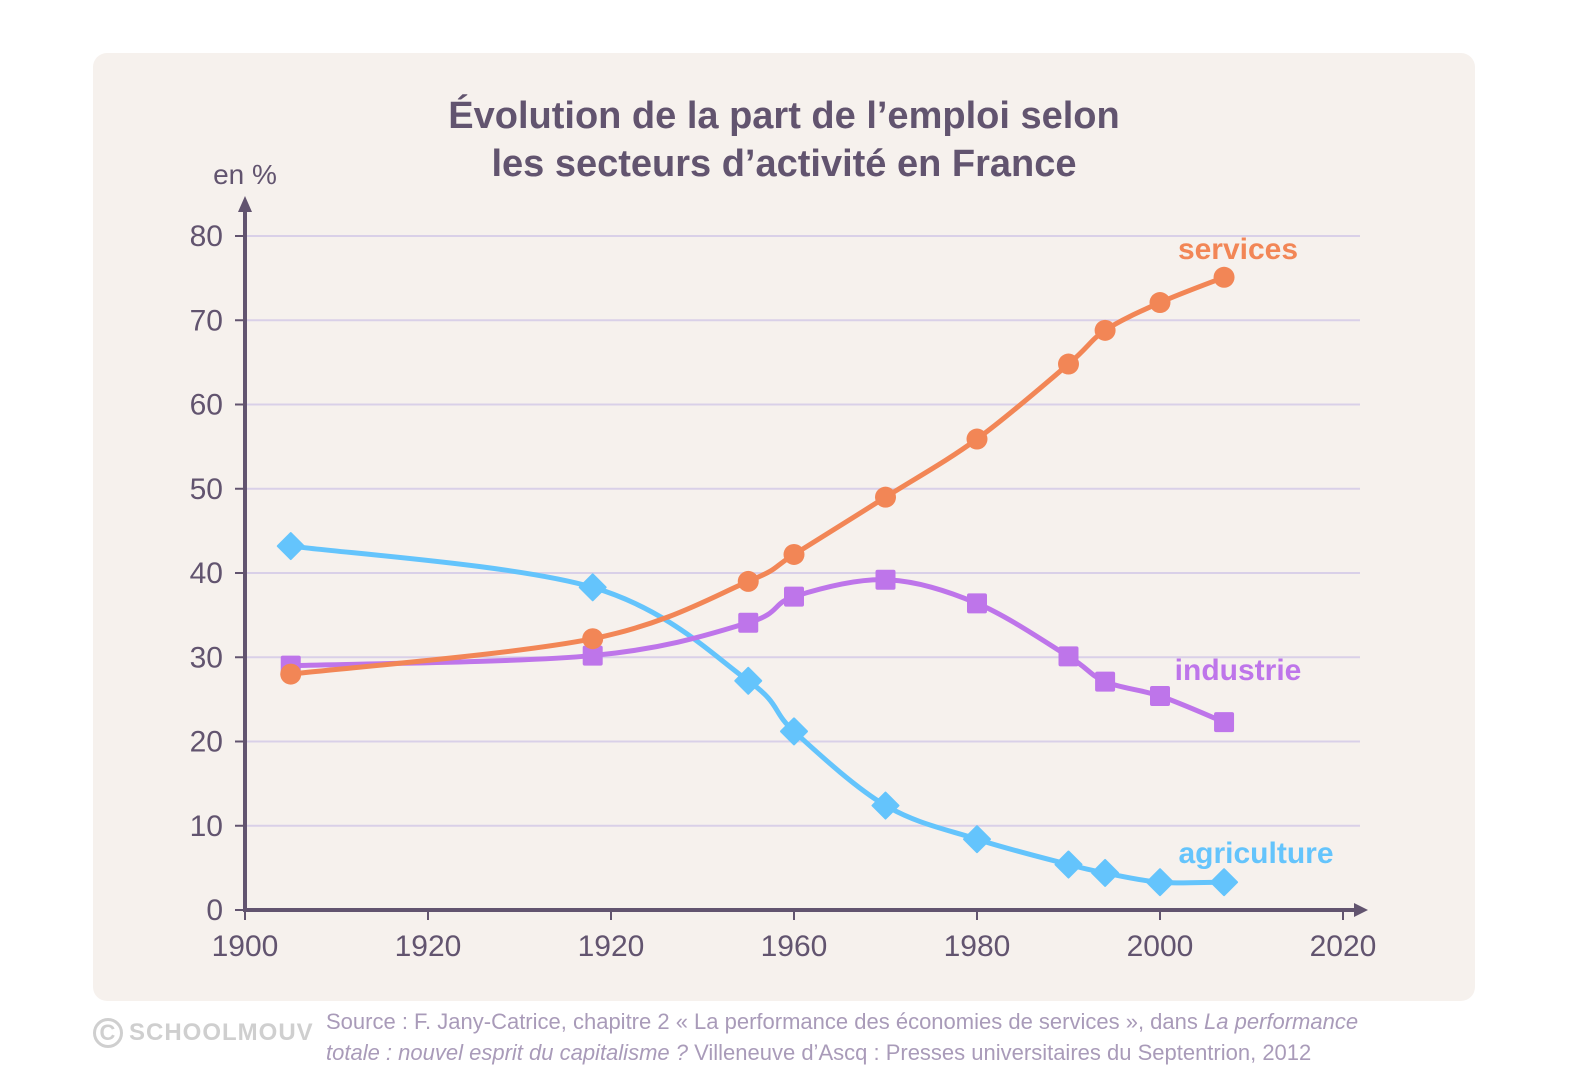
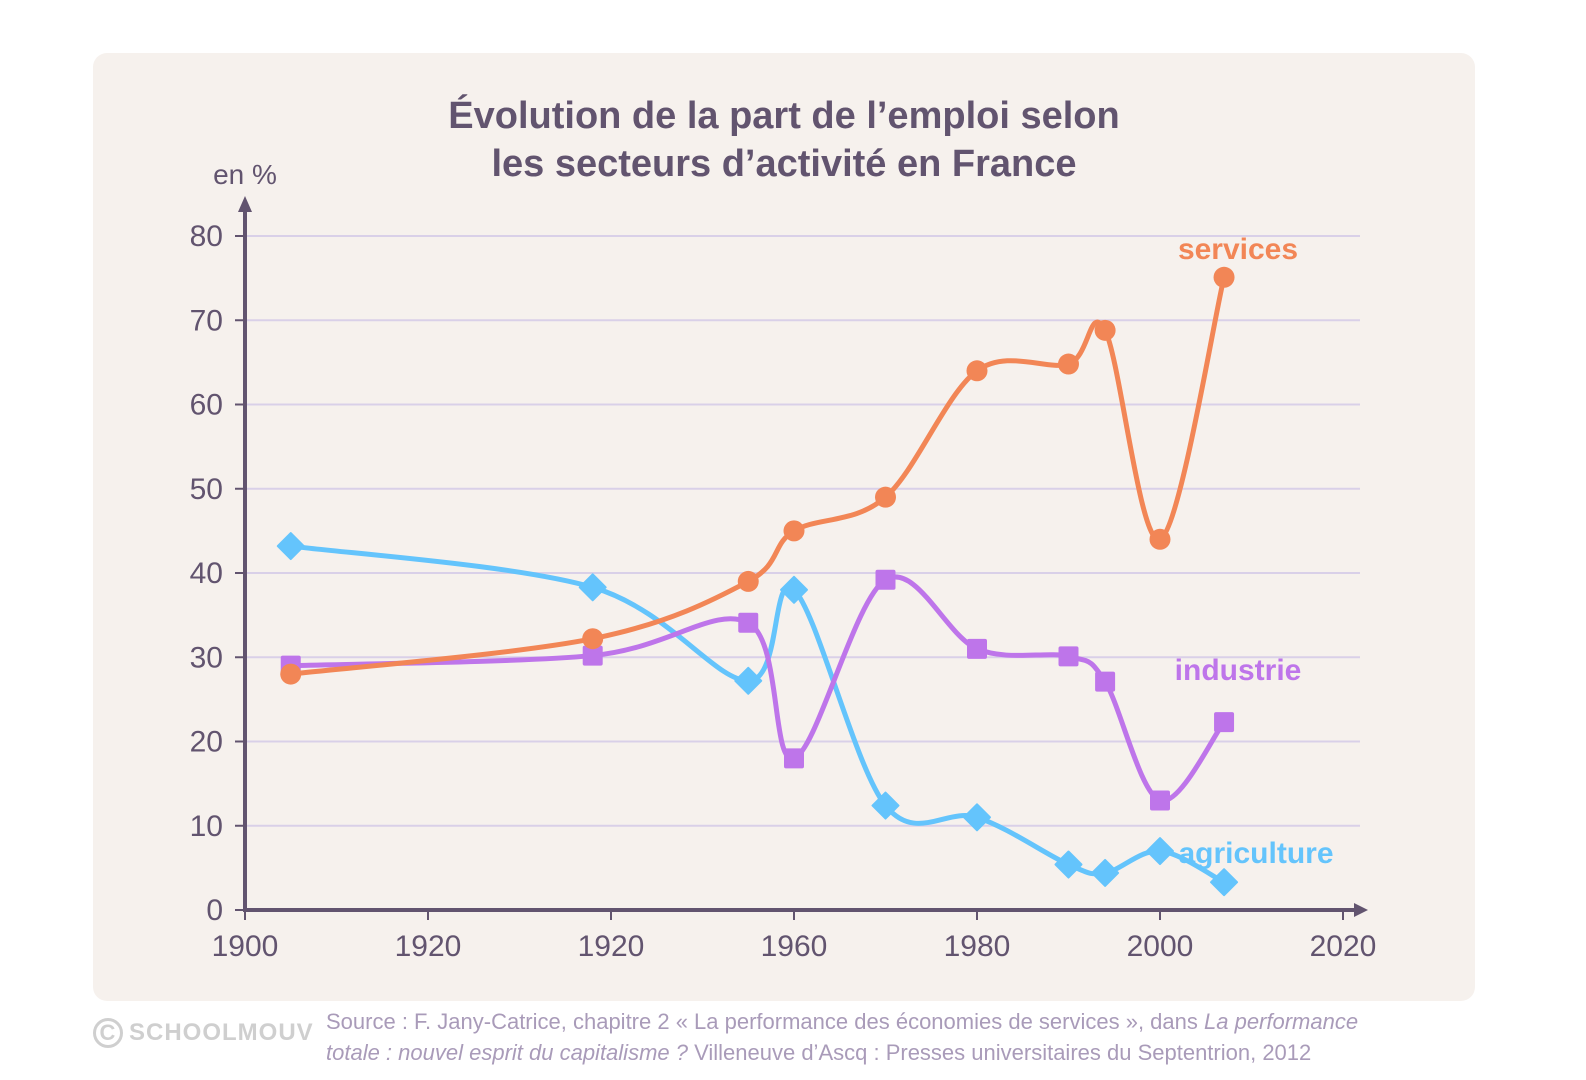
services/1960: 42 -> 45
industrie/1960: 37 -> 18
agriculture/1960: 21 -> 38
services/1980: 56 -> 64
industrie/1980: 36 -> 31
agriculture/1980: 8 -> 11
services/2000: 72 -> 44
industrie/2000: 25 -> 13
agriculture/2000: 3 -> 7
